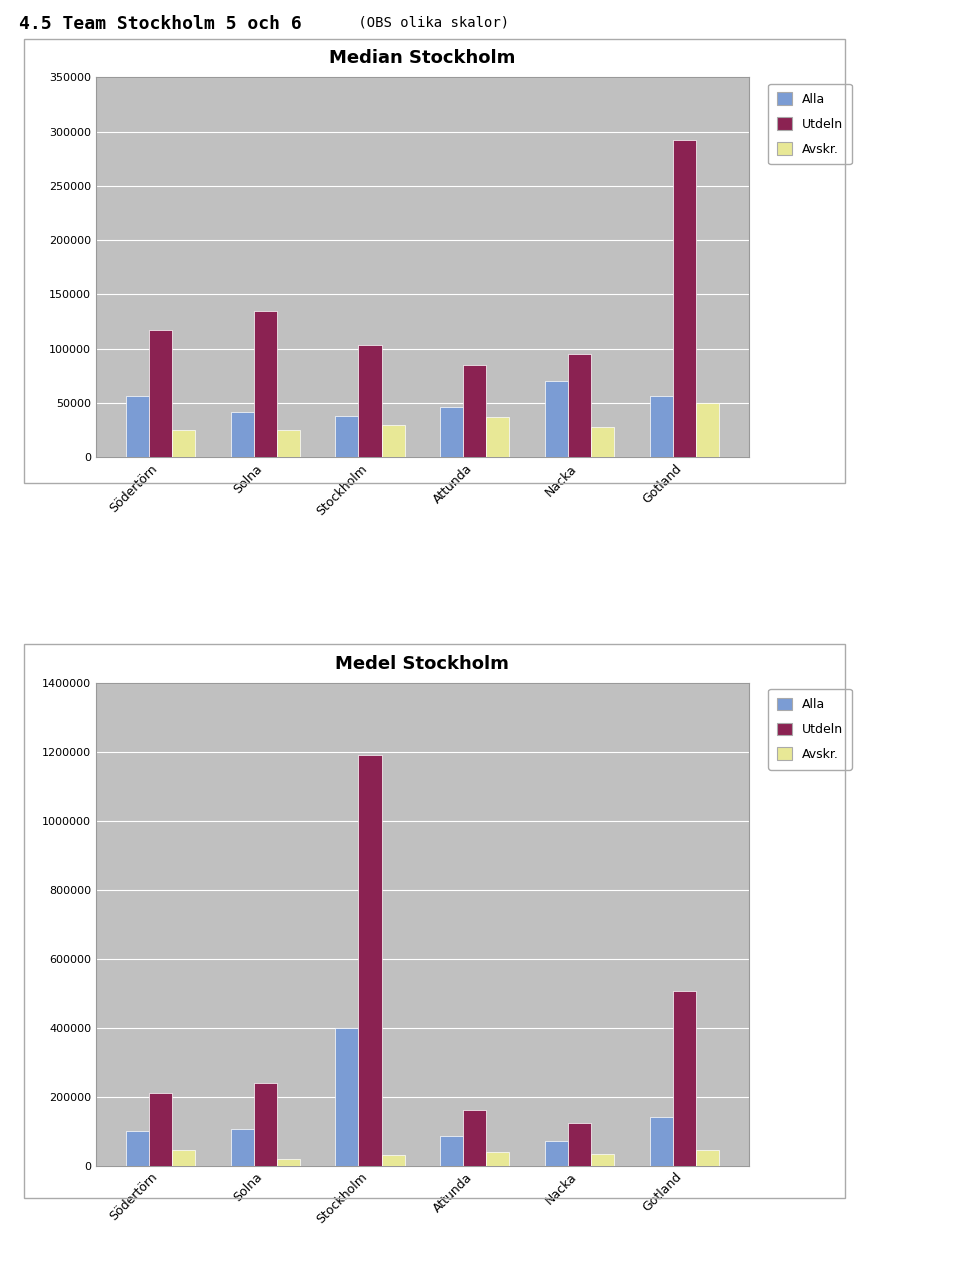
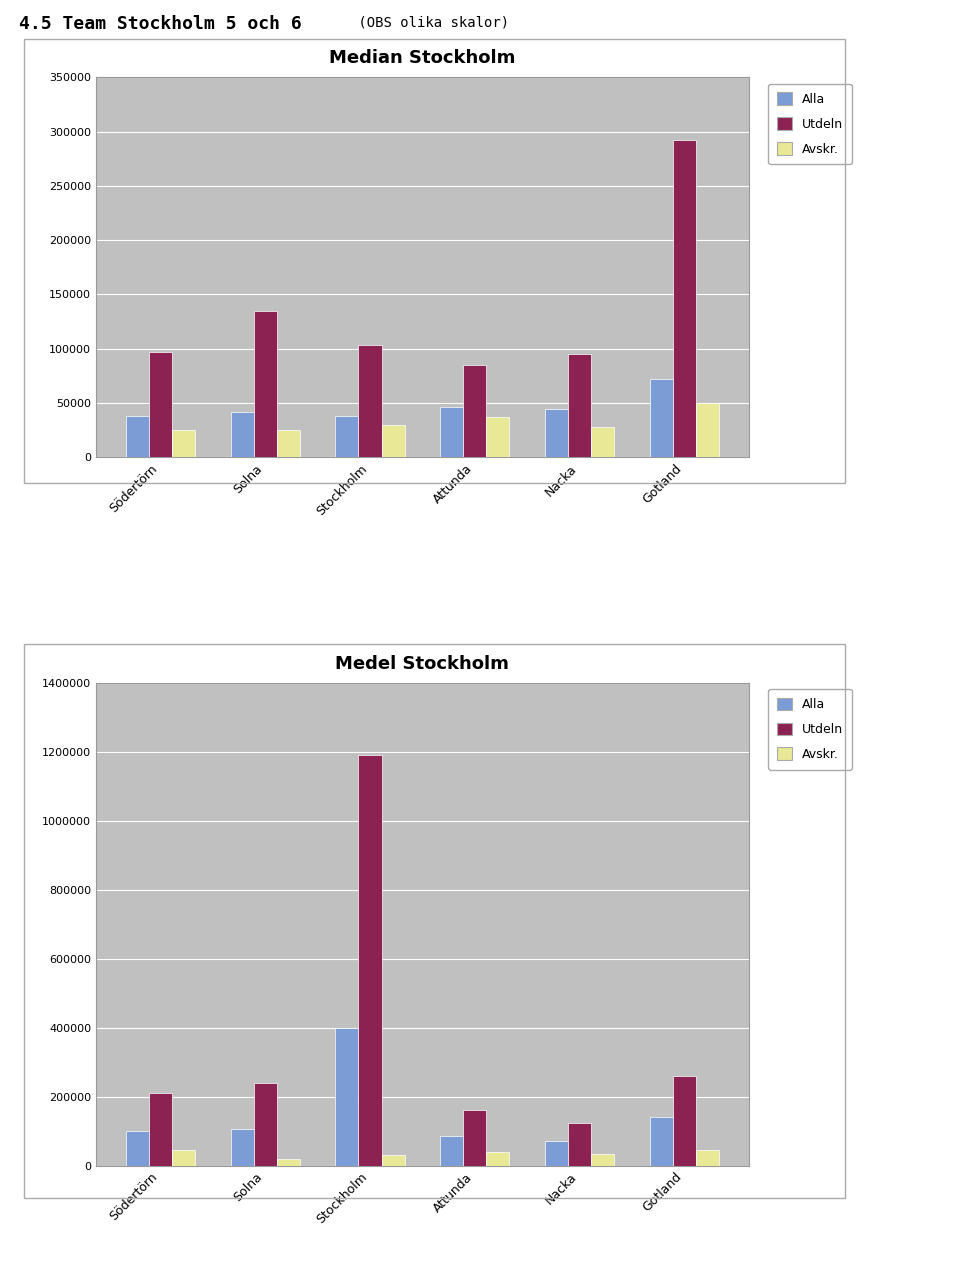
Median Stockholm/Alla/Södertörn: 56000 -> 38000
Median Stockholm/Utdeln/Södertörn: 117000 -> 97000
Median Stockholm/Alla/Nacka: 70000 -> 44000
Median Stockholm/Alla/Gotland: 56000 -> 72000
Medel Stockholm/Utdeln/Gotland: 505000 -> 260000
